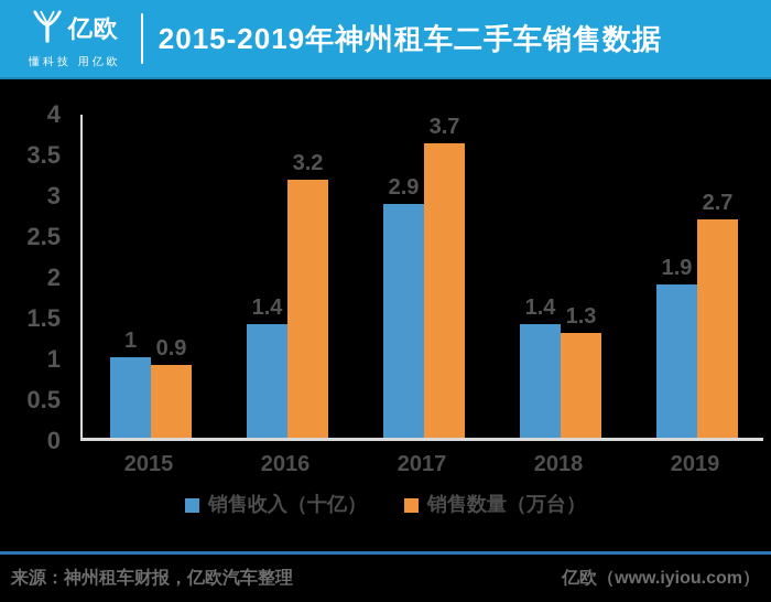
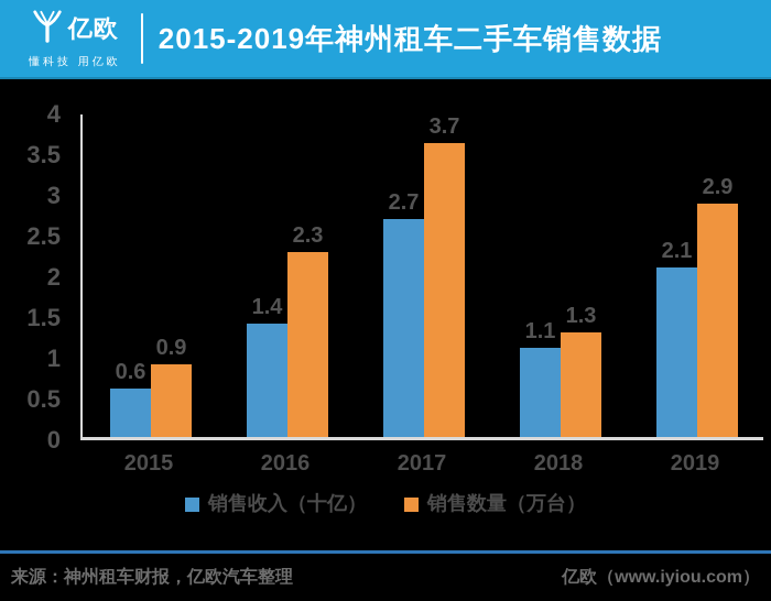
销售收入（十亿）/2015: 1 -> 0.6
销售数量（万台）/2016: 3.2 -> 2.3
销售收入（十亿）/2017: 2.9 -> 2.7
销售收入（十亿）/2018: 1.4 -> 1.1
销售收入（十亿）/2019: 1.9 -> 2.1
销售数量（万台）/2019: 2.7 -> 2.9
